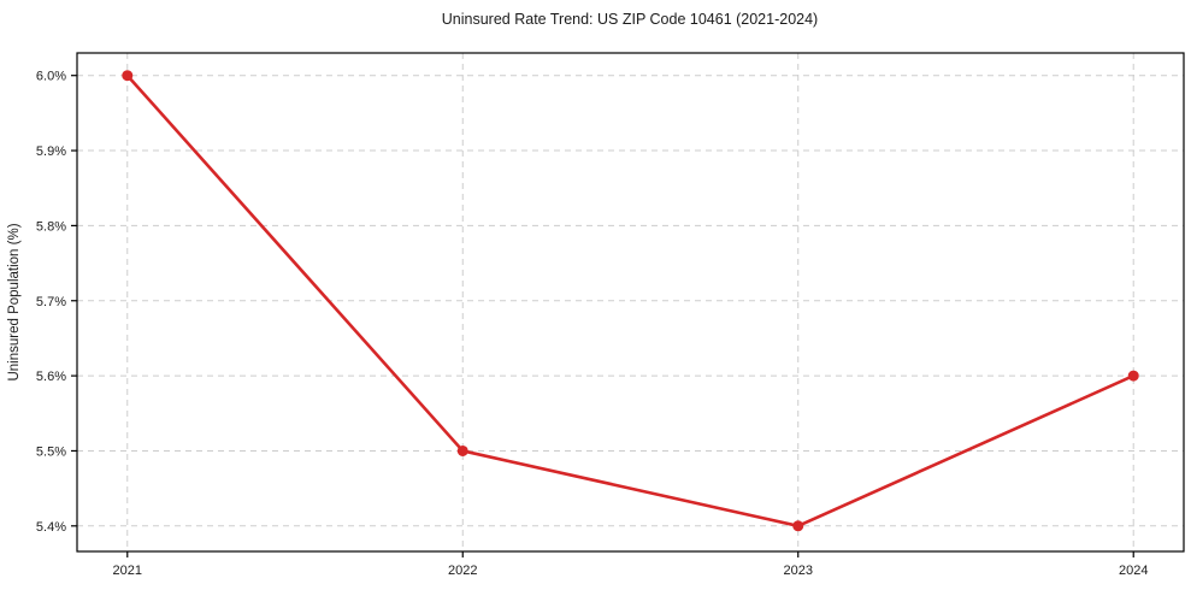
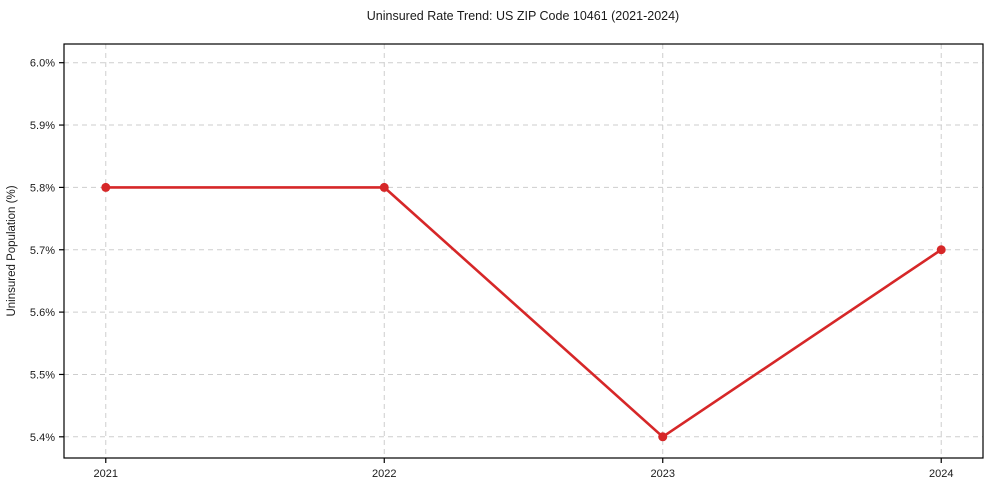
2021: 6.0% -> 5.8%
2022: 5.5% -> 5.8%
2024: 5.6% -> 5.7%
